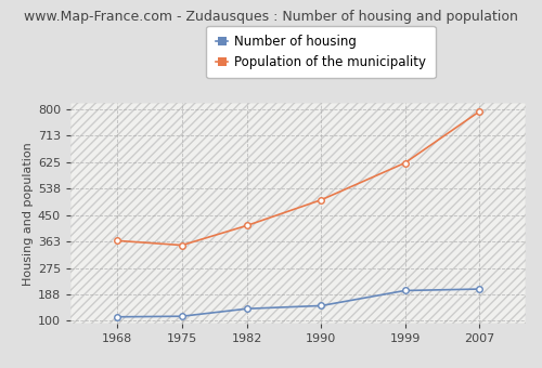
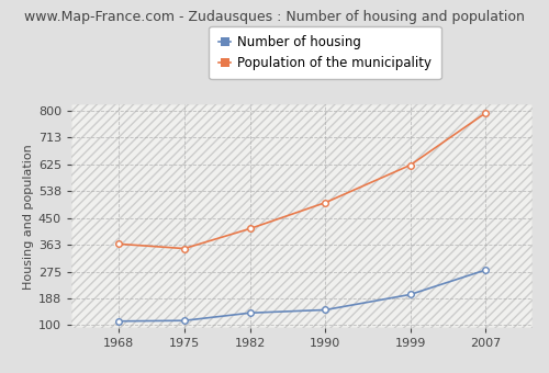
Number of housing/2007: 205 -> 280
